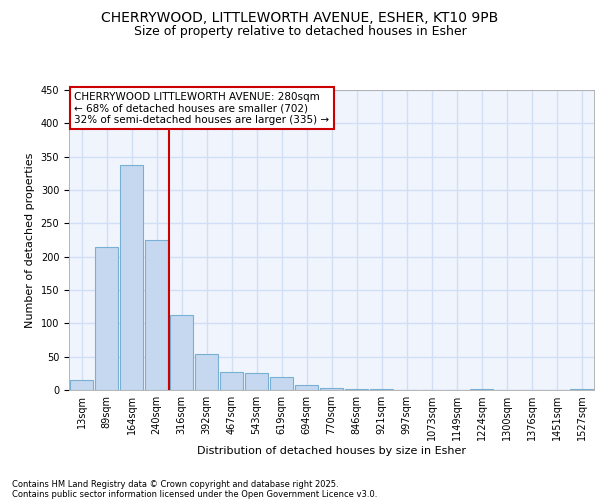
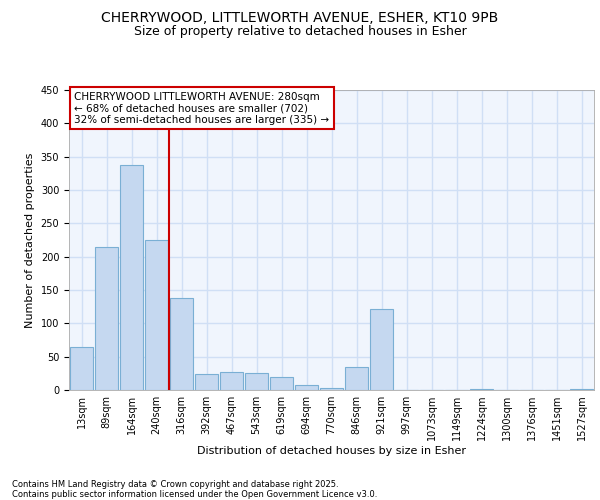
13sqm: 15 -> 64
316sqm: 113 -> 138
392sqm: 54 -> 24
846sqm: 1 -> 34
921sqm: 1 -> 122
